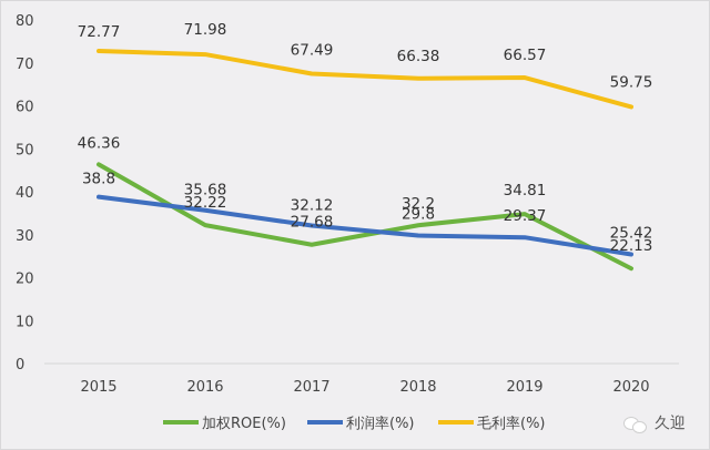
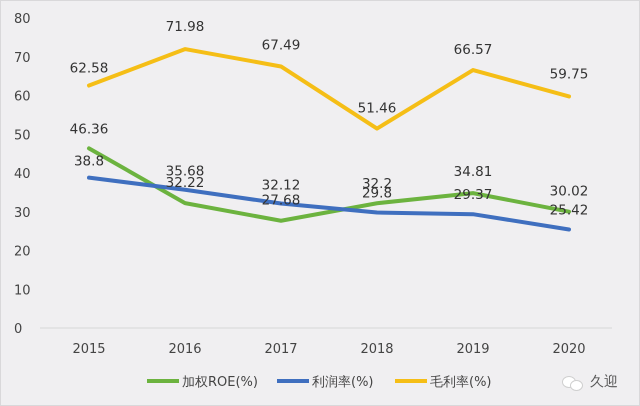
毛利率(%)/2015: 72.77 -> 62.58
毛利率(%)/2018: 66.38 -> 51.46
加权ROE(%)/2020: 22.13 -> 30.02
